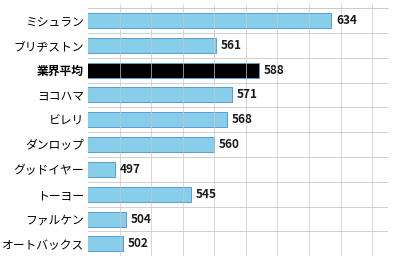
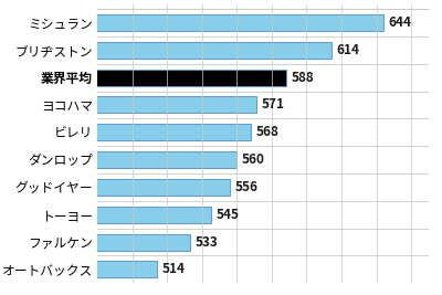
ミシュラン: 634 -> 644
ブリヂストン: 561 -> 614
グッドイヤー: 497 -> 556
ファルケン: 504 -> 533
オートバックス: 502 -> 514
